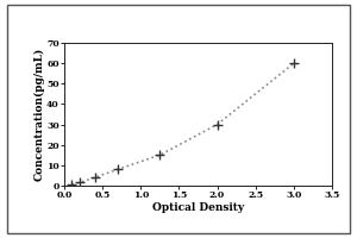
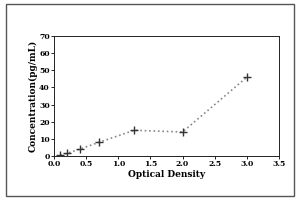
2.0: 30 -> 14
3.0: 60 -> 46
